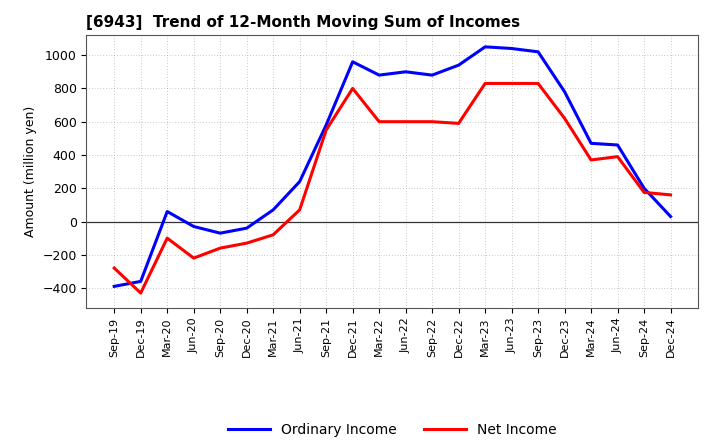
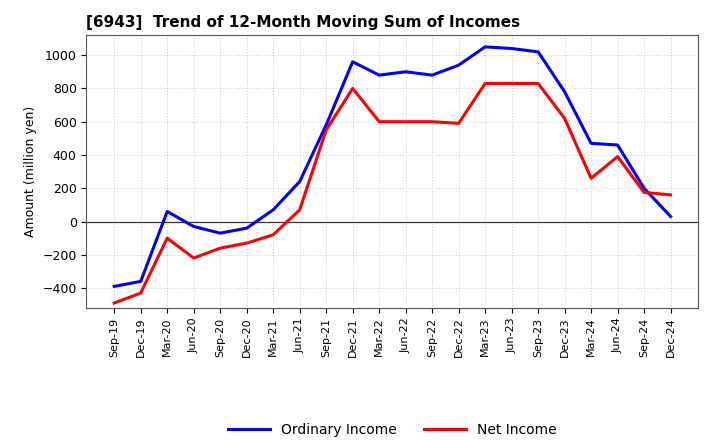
Net Income/Sep-19: -280 -> -490
Net Income/Mar-24: 370 -> 260
